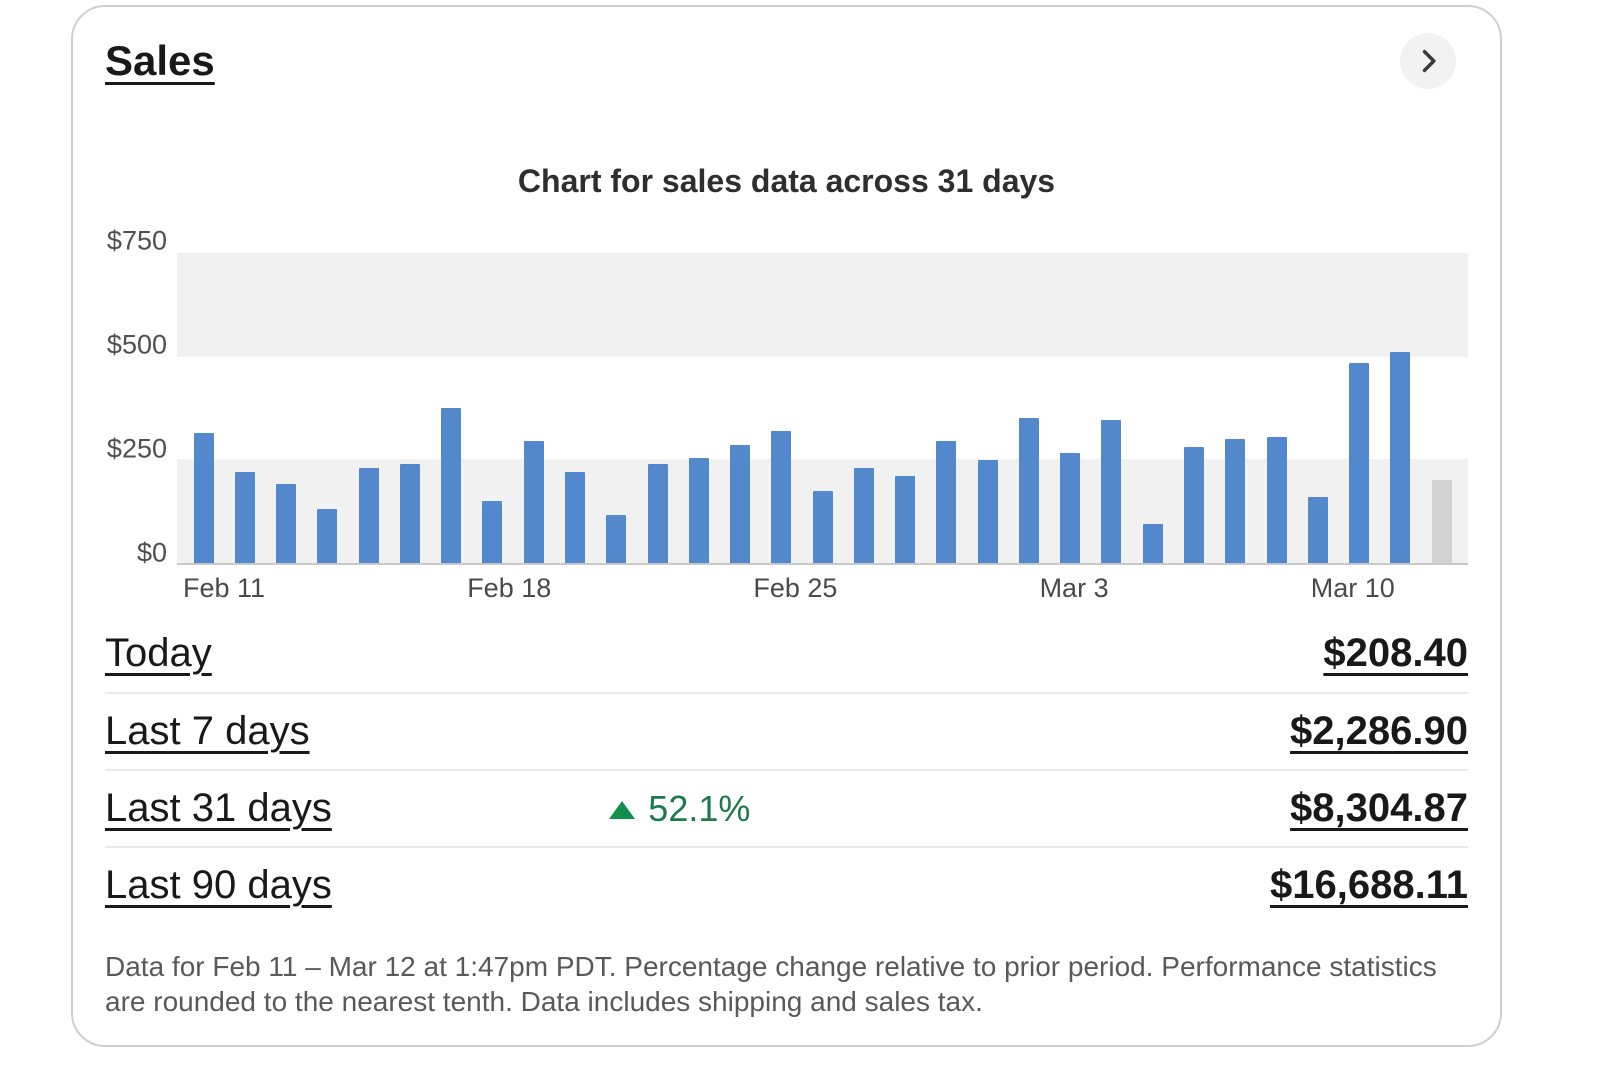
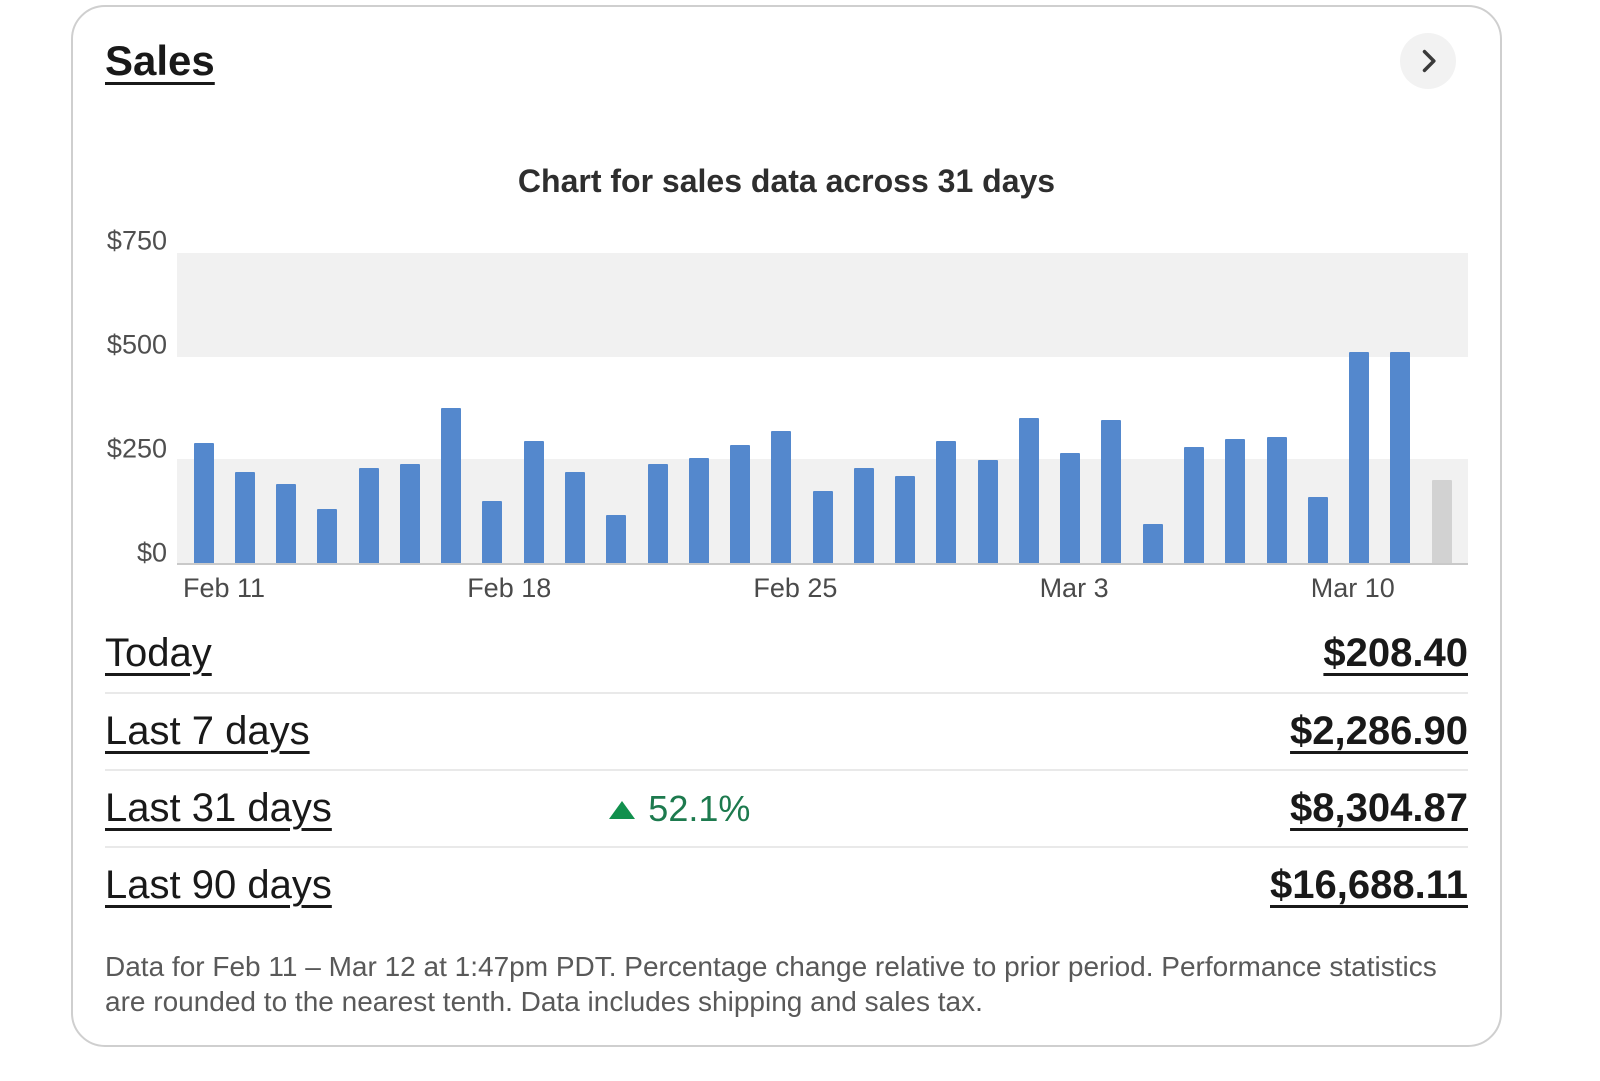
Feb 11: $320 -> $290
Mar 10: $480 -> $510
